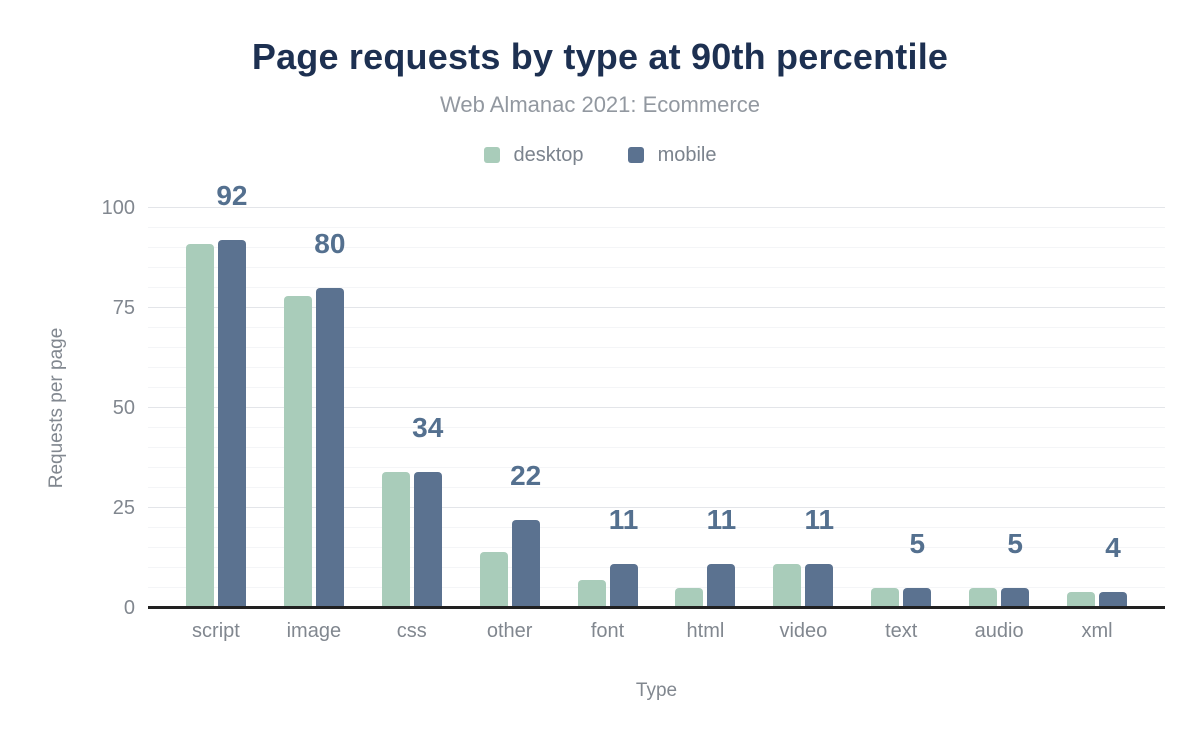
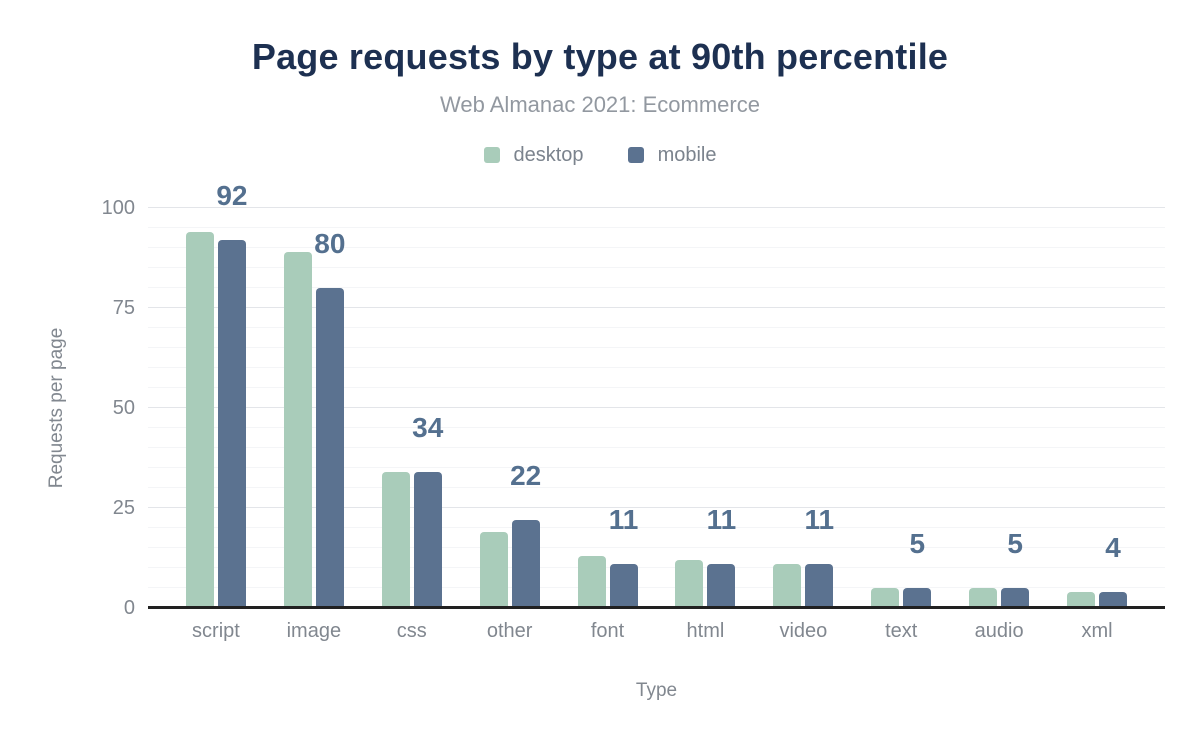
desktop/script: 91 -> 94
desktop/image: 78 -> 89
desktop/other: 14 -> 19
desktop/font: 7 -> 13
desktop/html: 5 -> 12
